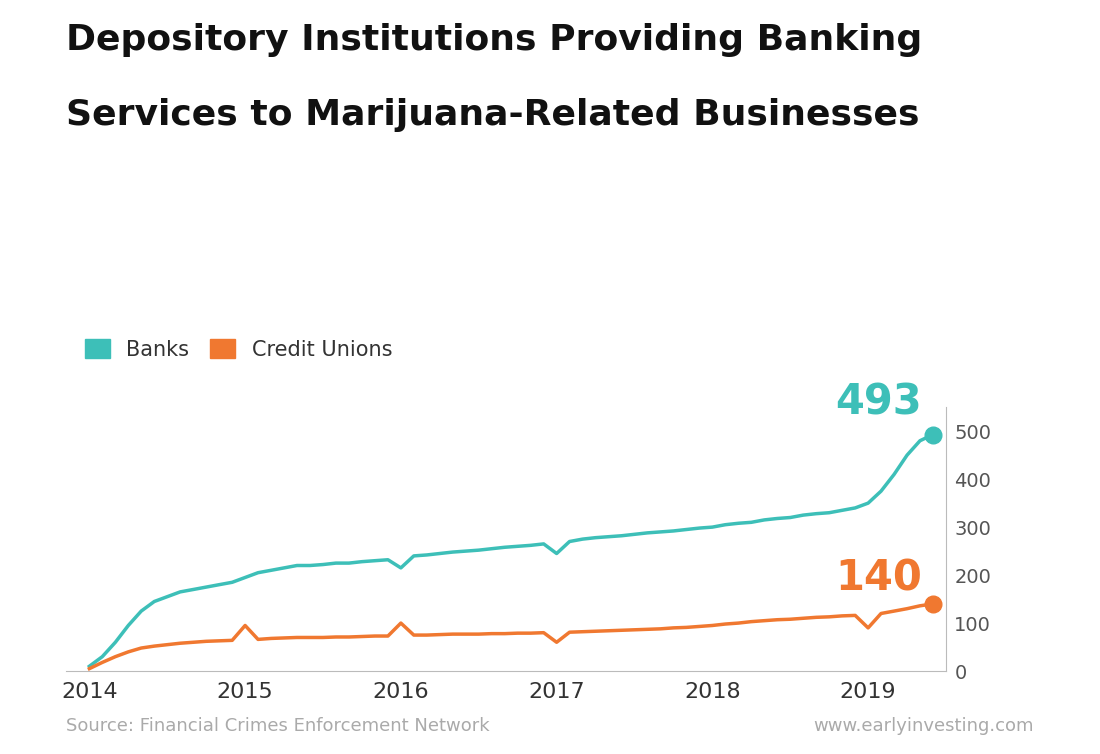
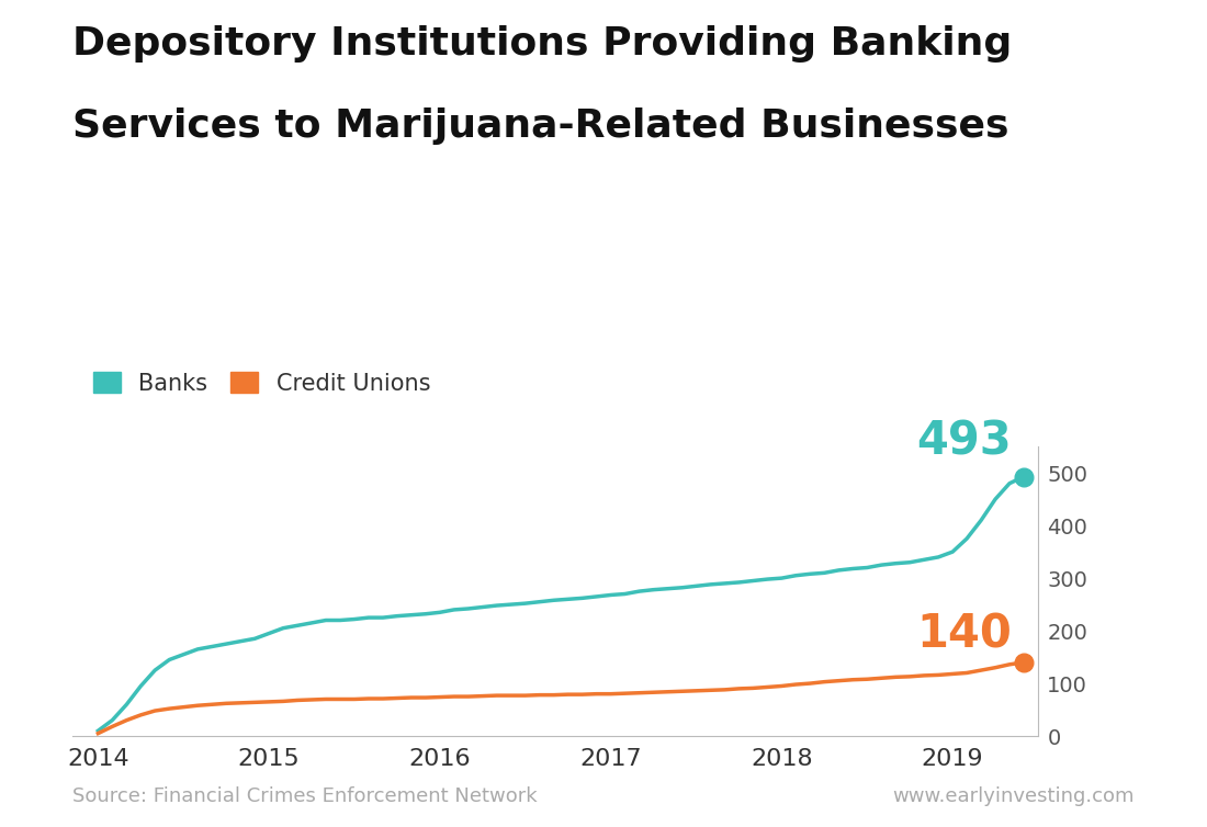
Credit Unions/2015: 95 -> 65
Banks/2016: 215 -> 235
Credit Unions/2016: 100 -> 74
Banks/2017: 245 -> 268
Credit Unions/2017: 60 -> 80
Credit Unions/2019: 90 -> 118
